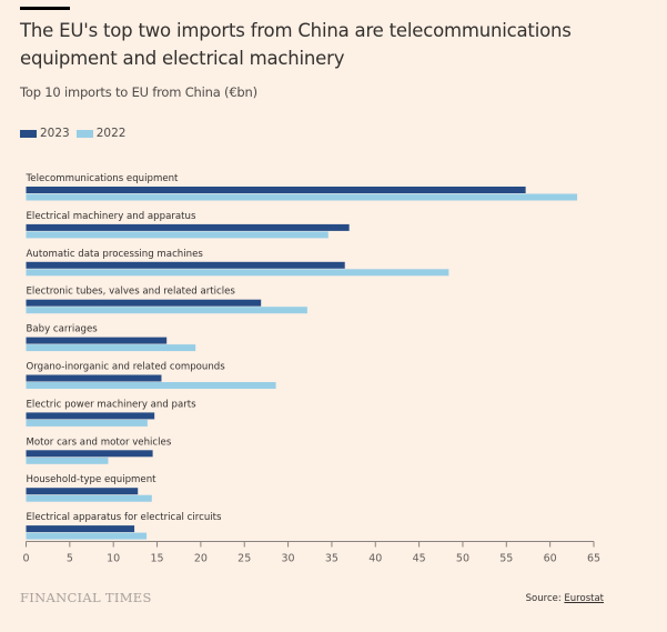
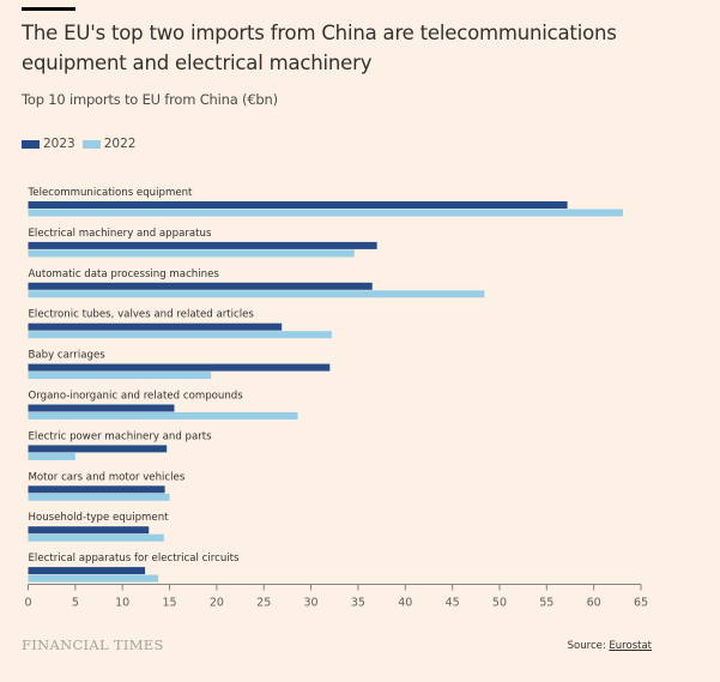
2023/Baby carriages: 16 -> 32
2022/Electric power machinery and parts: 14 -> 5
2022/Motor cars and motor vehicles: 9 -> 15
